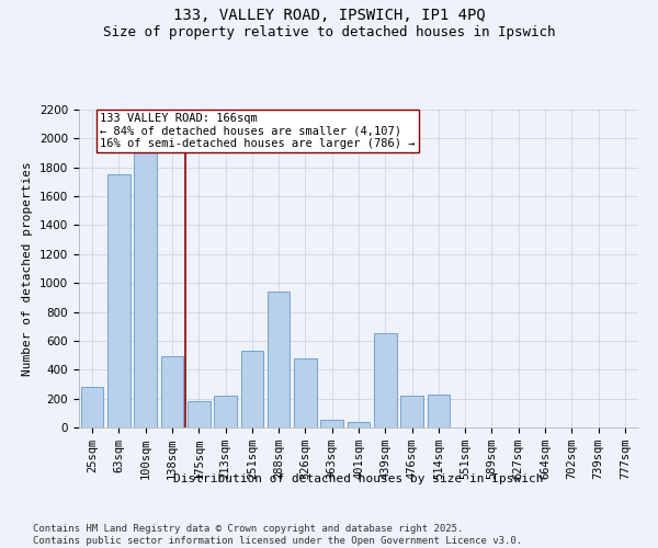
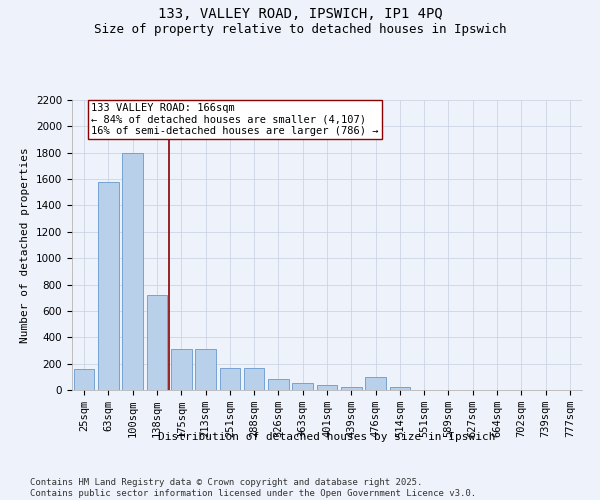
25sqm: 280 -> 160
63sqm: 1750 -> 1580
100sqm: 1910 -> 1800
138sqm: 490 -> 720
175sqm: 180 -> 310
213sqm: 220 -> 310
251sqm: 530 -> 160
288sqm: 940 -> 160
326sqm: 480 -> 80
439sqm: 650 -> 20
476sqm: 220 -> 100
514sqm: 230 -> 20
